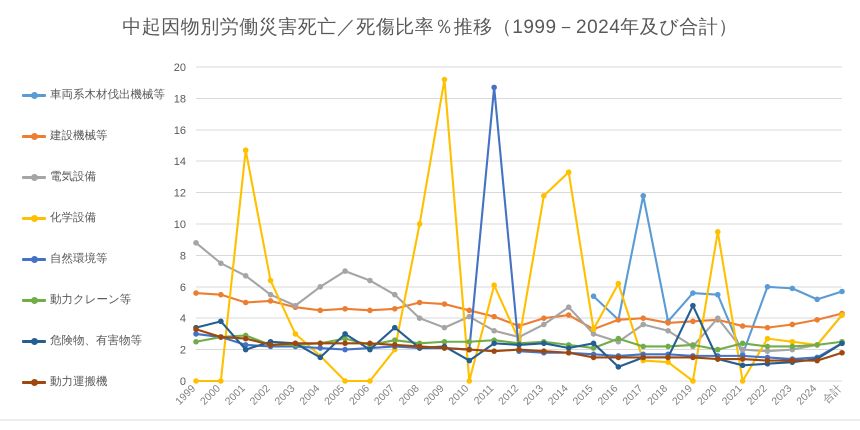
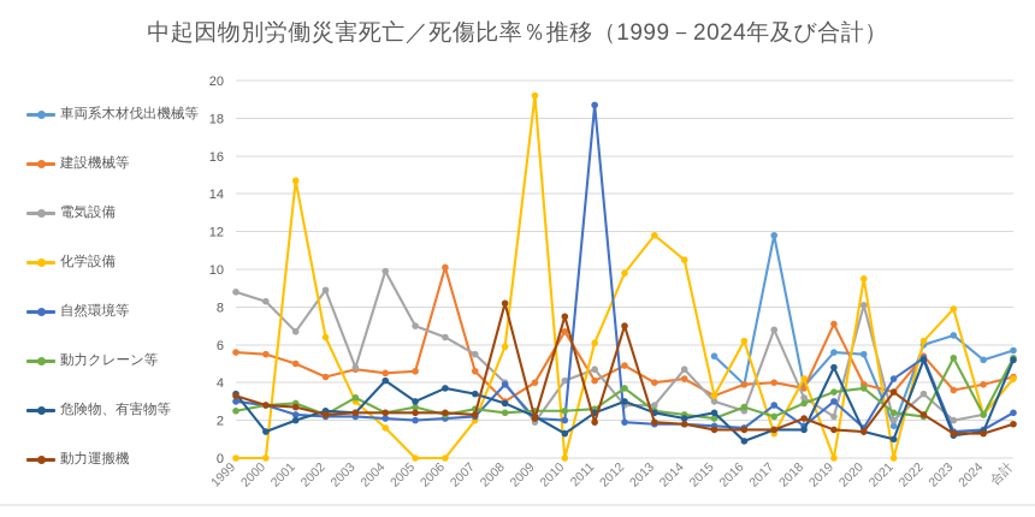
電気設備/2000: 7.5 -> 8.3
危険物、有害物等/2000: 3.8 -> 1.4
建設機械等/2002: 5.1 -> 4.3
電気設備/2002: 5.5 -> 8.9
動力クレーン等/2003: 2.3 -> 3.2
電気設備/2004: 6.0 -> 9.9
危険物、有害物等/2004: 1.5 -> 4.1
建設機械等/2006: 4.5 -> 10.1
危険物、有害物等/2006: 2.0 -> 3.7
建設機械等/2008: 5.0 -> 3.0
化学設備/2008: 10.0 -> 5.9
自然環境等/2008: 2.1 -> 3.9
危険物、有害物等/2008: 2.1 -> 2.9
動力運搬機/2008: 2.2 -> 8.2
建設機械等/2009: 4.9 -> 4.0
電気設備/2009: 3.4 -> 1.9
建設機械等/2010: 4.5 -> 6.7
動力運搬機/2010: 2.0 -> 7.5
電気設備/2011: 3.2 -> 4.7
建設機械等/2012: 3.5 -> 4.9
化学設備/2012: 2.6 -> 9.8
動力クレーン等/2012: 2.4 -> 3.7
危険物、有害物等/2012: 2.3 -> 3.0
動力運搬機/2012: 2.0 -> 7.0
電気設備/2013: 3.6 -> 2.8
化学設備/2014: 13.3 -> 10.5
電気設備/2017: 3.6 -> 6.8
自然環境等/2017: 1.7 -> 2.8
化学設備/2018: 1.2 -> 4.2
動力クレーン等/2018: 2.2 -> 2.9
動力運搬機/2018: 1.5 -> 2.1
建設機械等/2019: 3.8 -> 7.1
自然環境等/2019: 1.6 -> 3.0
動力クレーン等/2019: 2.3 -> 3.5
電気設備/2020: 4.0 -> 8.1
動力クレーン等/2020: 2.0 -> 3.7
自然環境等/2021: 1.6 -> 4.2
動力運搬機/2021: 1.4 -> 3.5
建設機械等/2022: 3.4 -> 5.4
電気設備/2022: 1.9 -> 3.4
化学設備/2022: 2.7 -> 6.2
自然環境等/2022: 1.5 -> 5.3
危険物、有害物等/2022: 1.1 -> 5.2
動力運搬機/2022: 1.3 -> 2.3
車両系木材伐出機械等/2023: 5.9 -> 6.5
化学設備/2023: 2.5 -> 7.9
動力クレーン等/2023: 2.2 -> 5.3
動力クレーン等/合計: 2.5 -> 5.3
危険物、有害物等/合計: 2.4 -> 5.2
